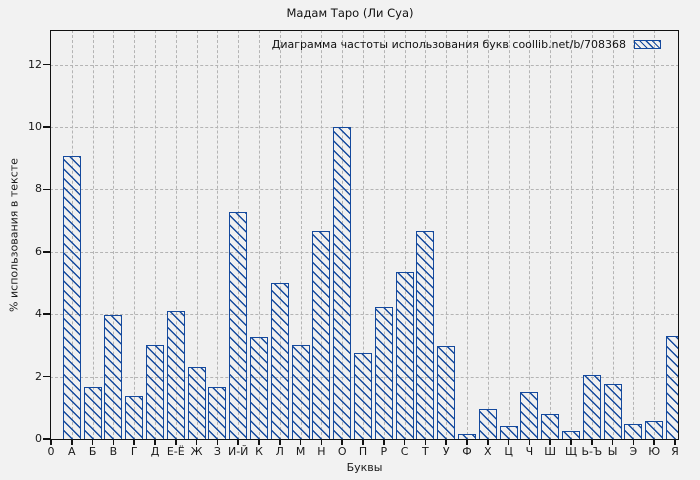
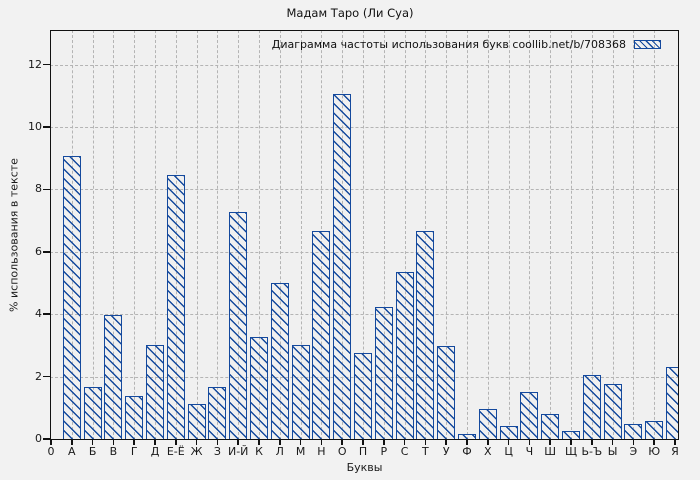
Е-Ё: 4.1 -> 8.4
Ж: 2.3 -> 1.1
О: 10.0 -> 11.1
Я: 3.3 -> 2.3
